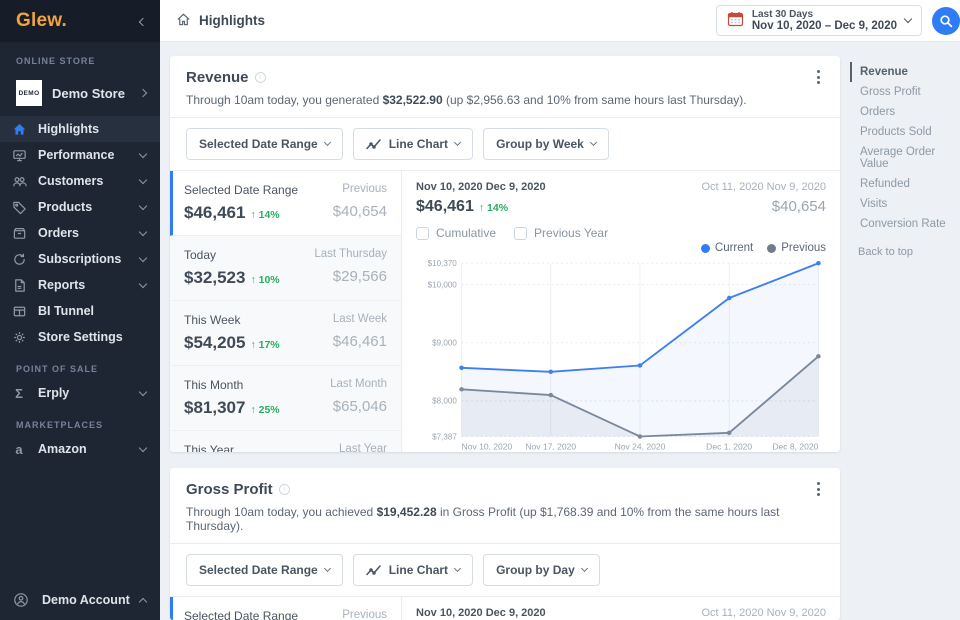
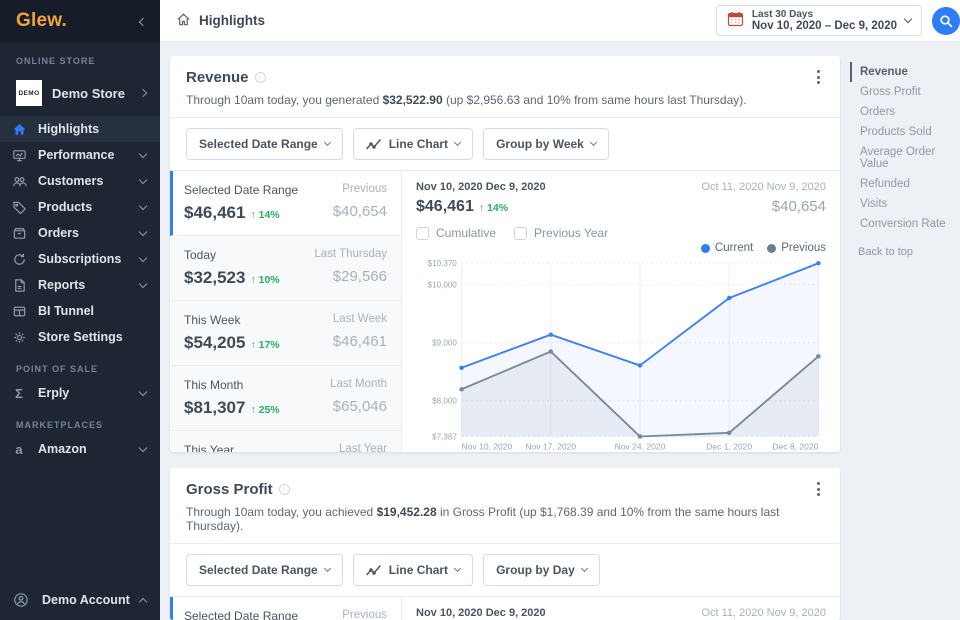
Current/Nov 17, 2020: $8500 -> $9100
Previous/Nov 17, 2020: $8100 -> $8800
